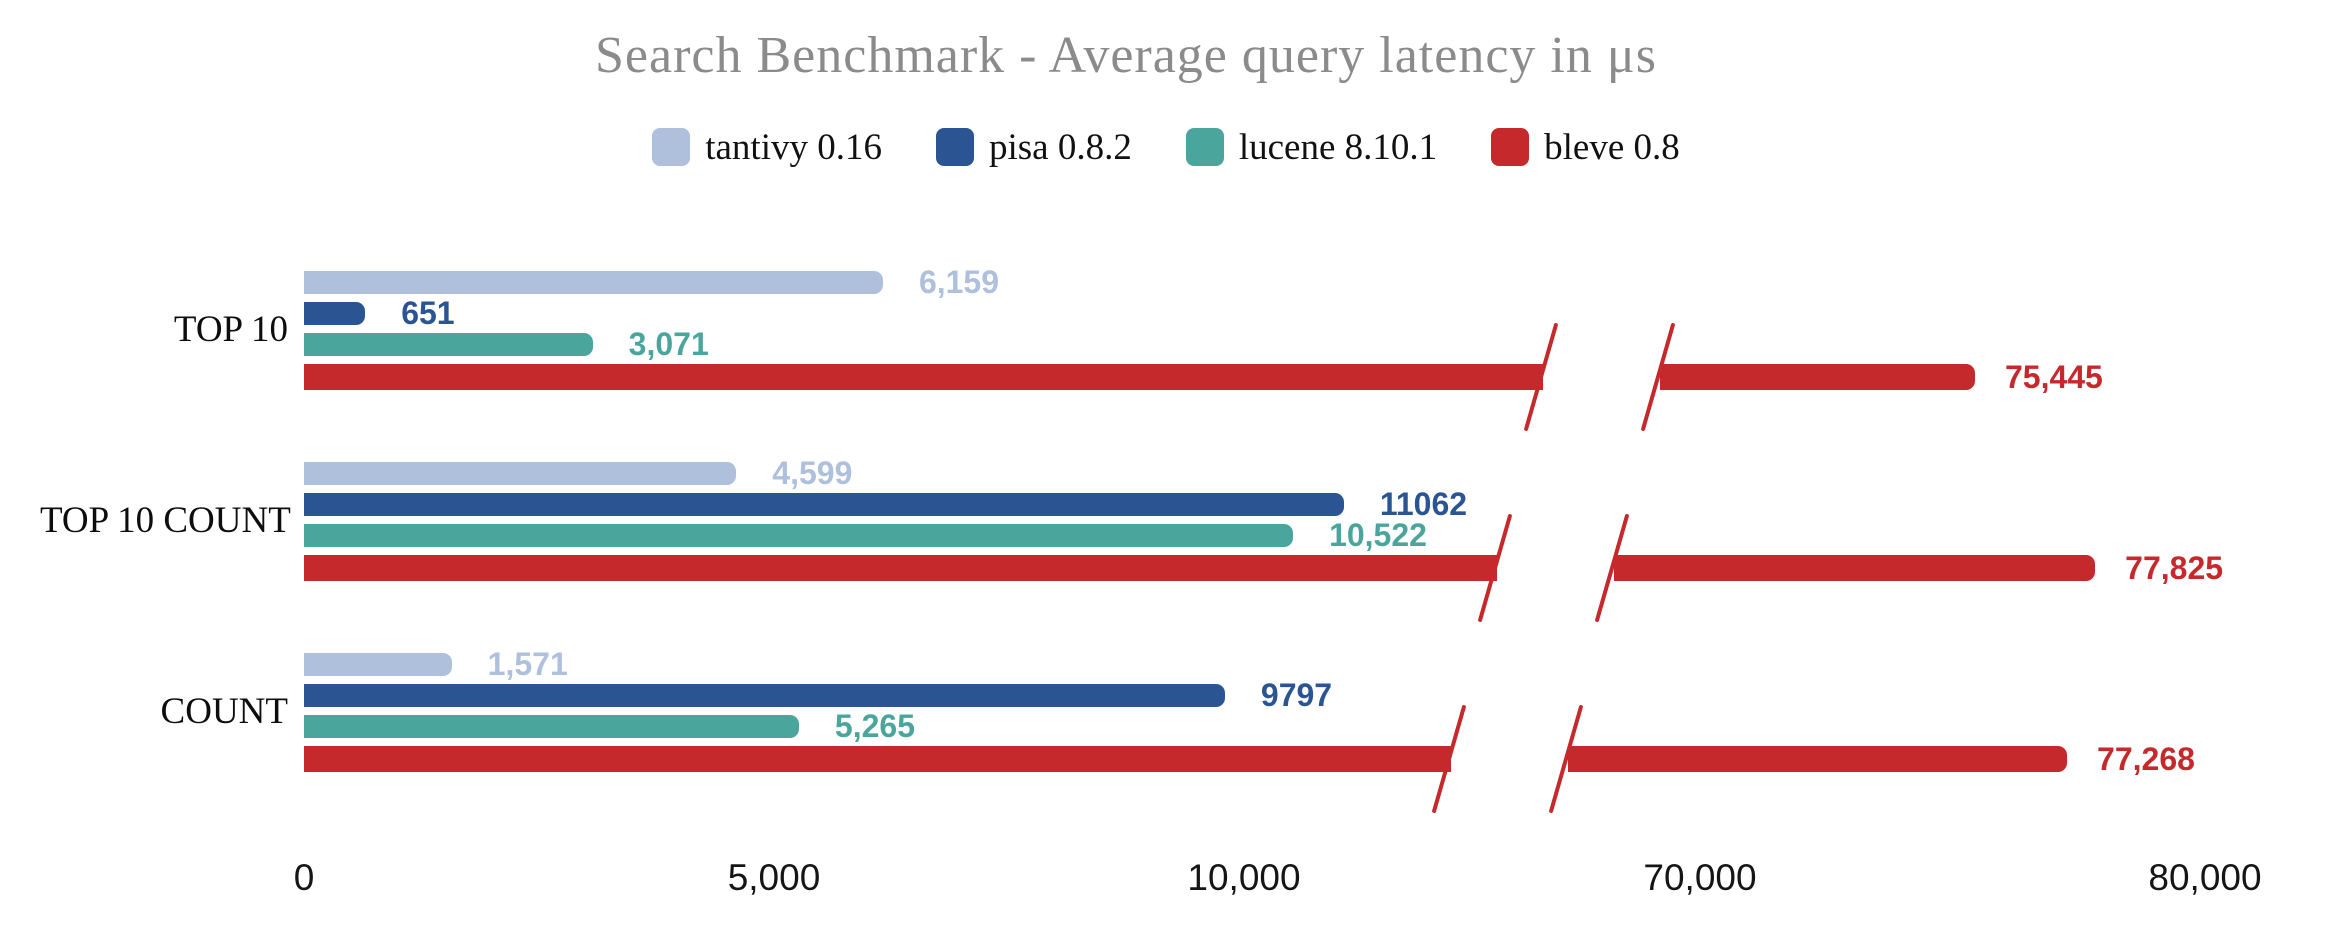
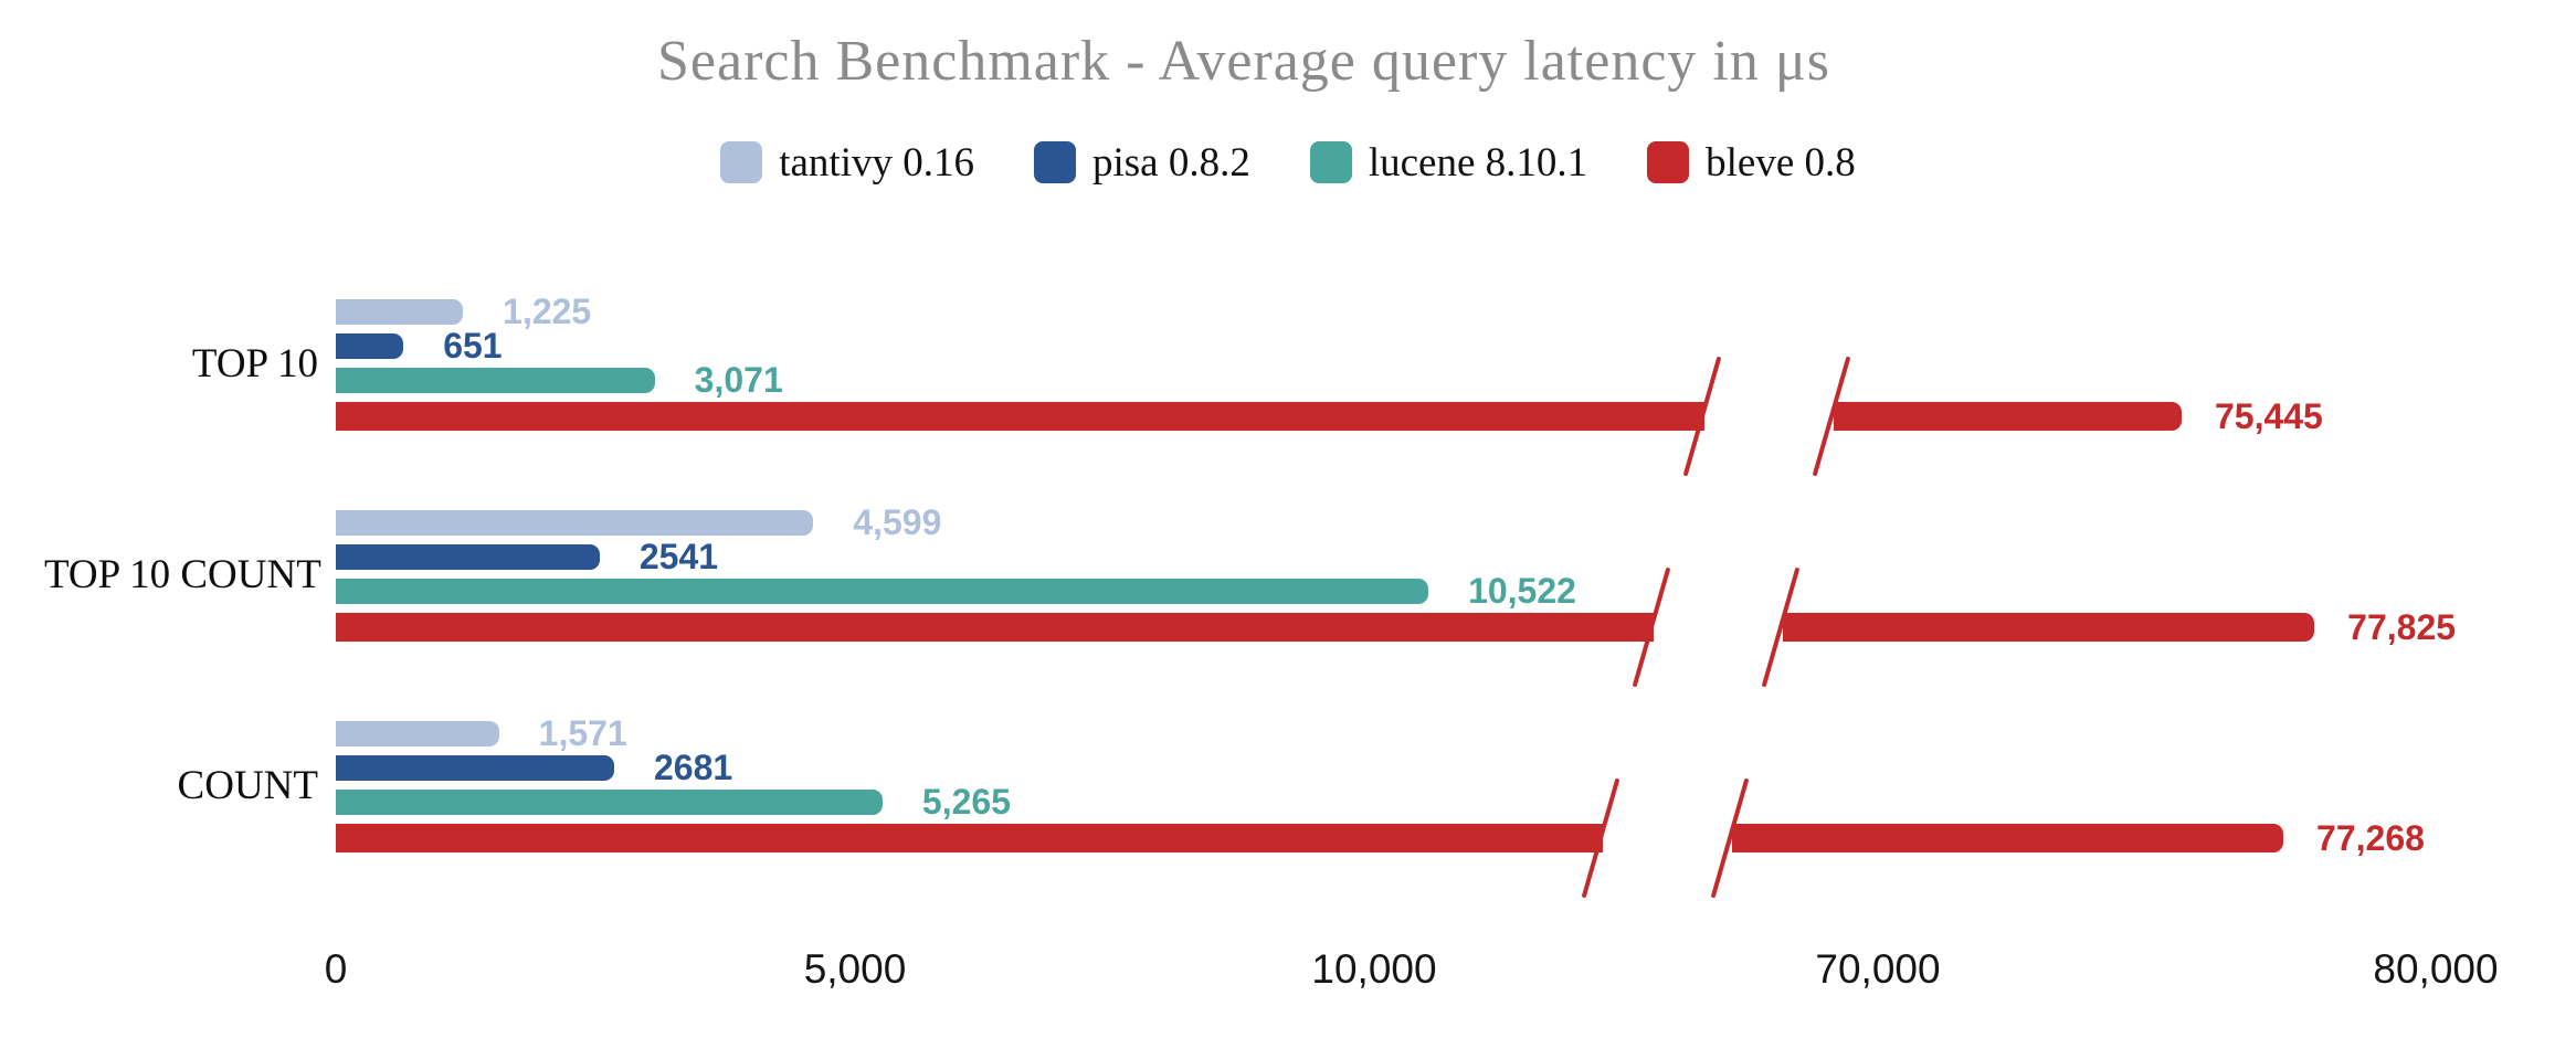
tantivy 0.16/TOP 10: 6,159 -> 1,225
pisa 0.8.2/TOP 10 COUNT: 11062 -> 2541
pisa 0.8.2/COUNT: 9797 -> 2681
